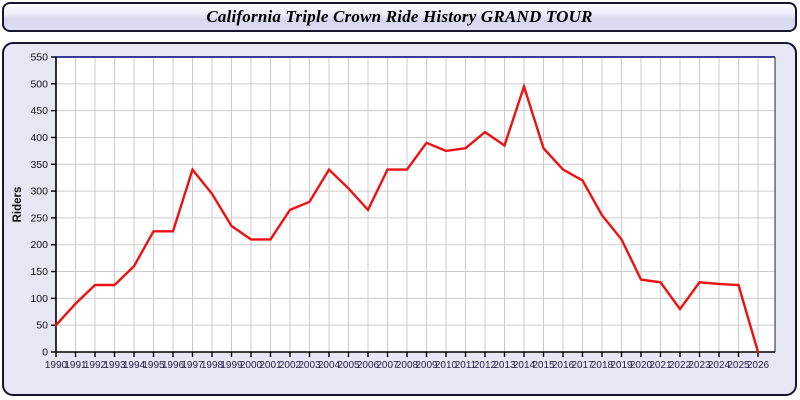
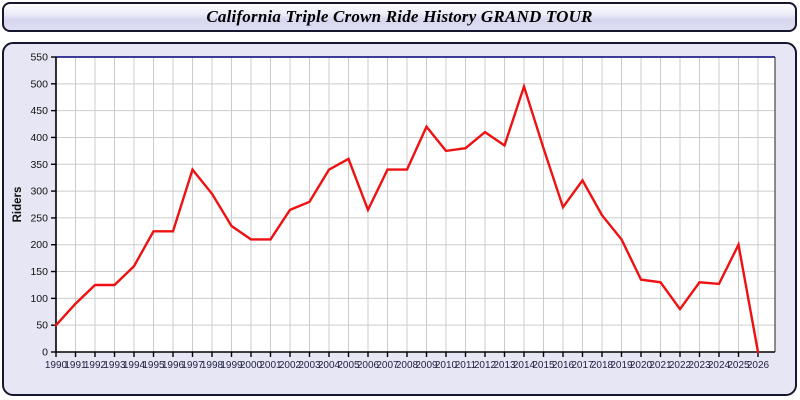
2005: 300 -> 360
2009: 390 -> 420
2016: 340 -> 270
2025: 120 -> 200
